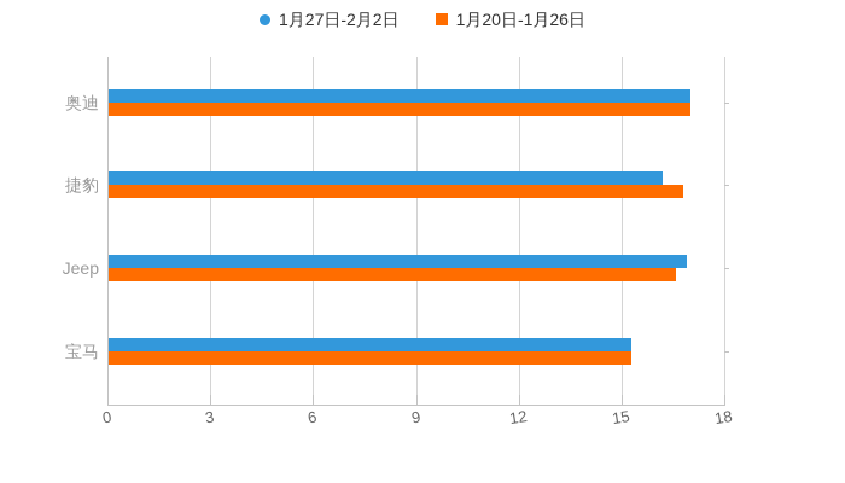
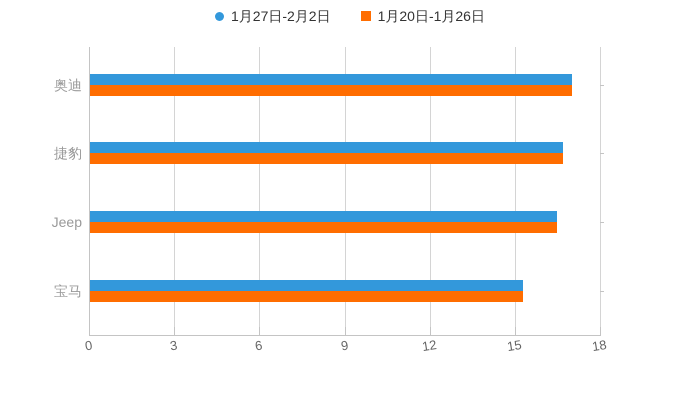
1月27日-2月2日/捷豹: 16.2 -> 16.7
1月20日-1月26日/捷豹: 16.8 -> 16.7
1月27日-2月2日/Jeep: 16.9 -> 16.5
1月20日-1月26日/Jeep: 16.6 -> 16.5
